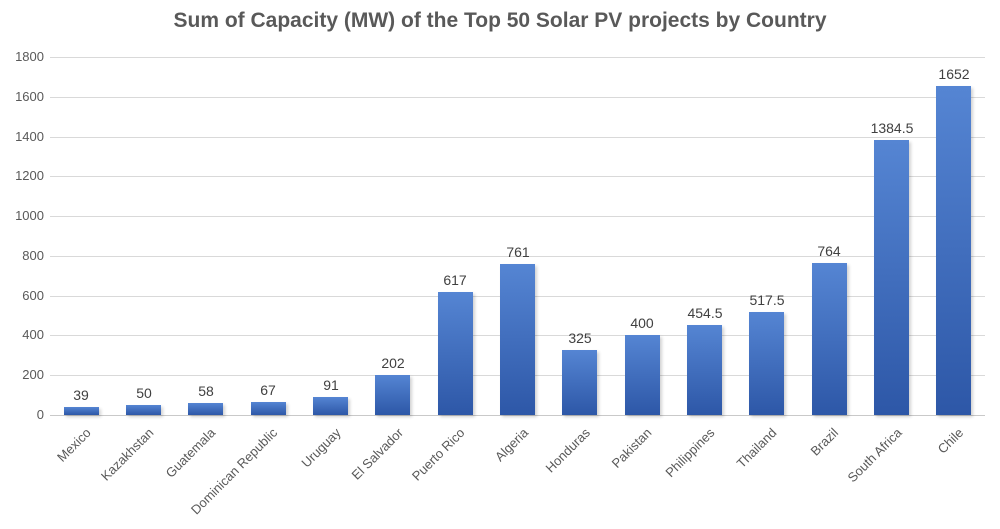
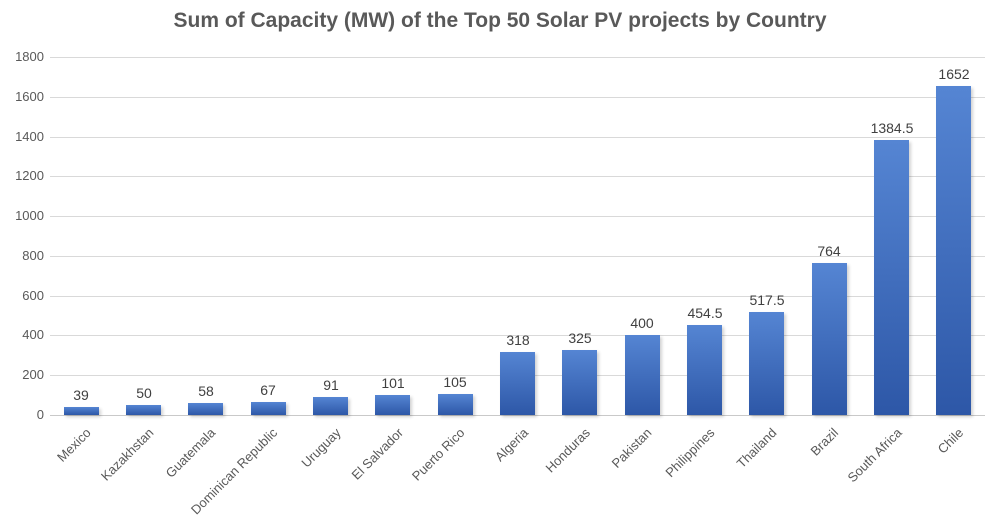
El Salvador: 202 -> 101
Puerto Rico: 617 -> 105
Algeria: 761 -> 318
